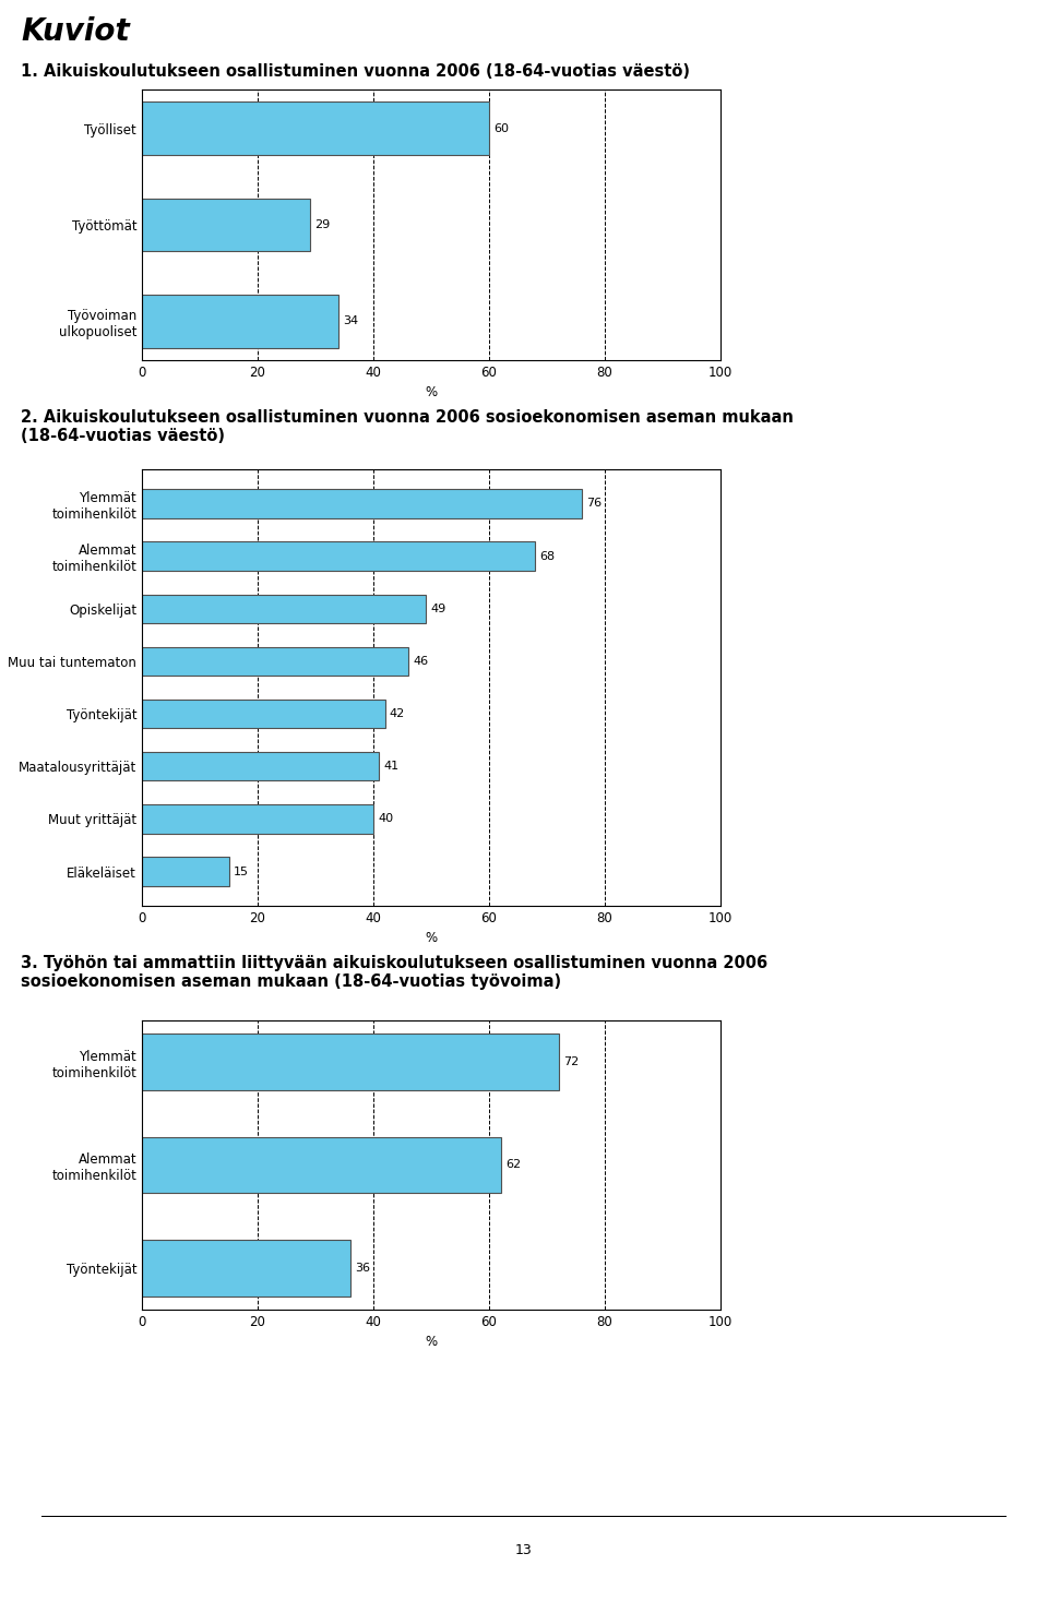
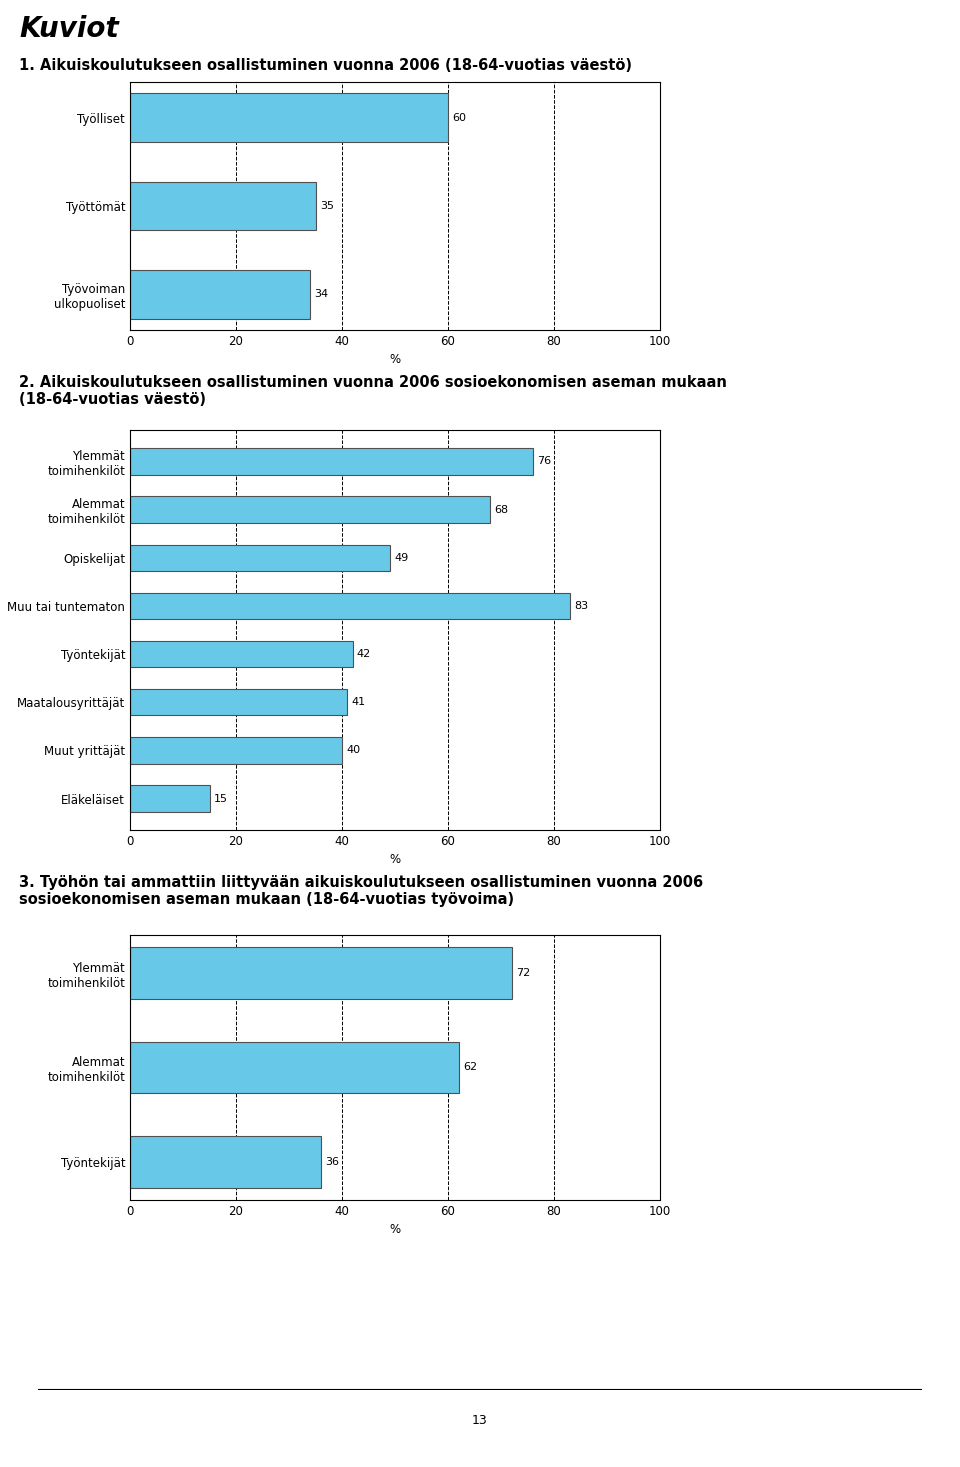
Työttömät: 29 -> 35
Muu tai tuntematon: 46 -> 83
